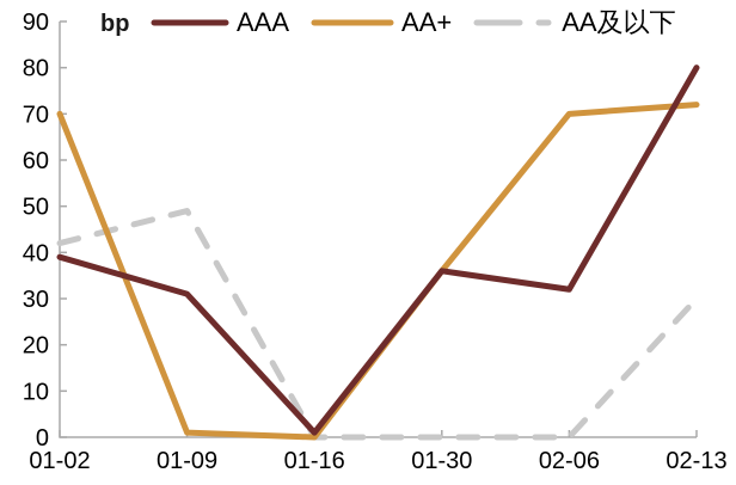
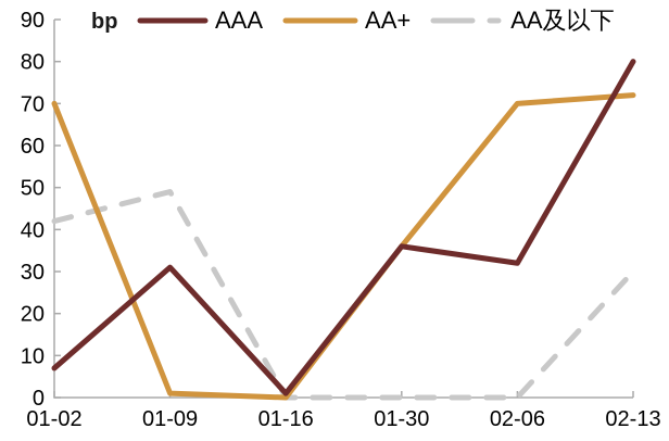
AAA/01-02: 39 -> 7
